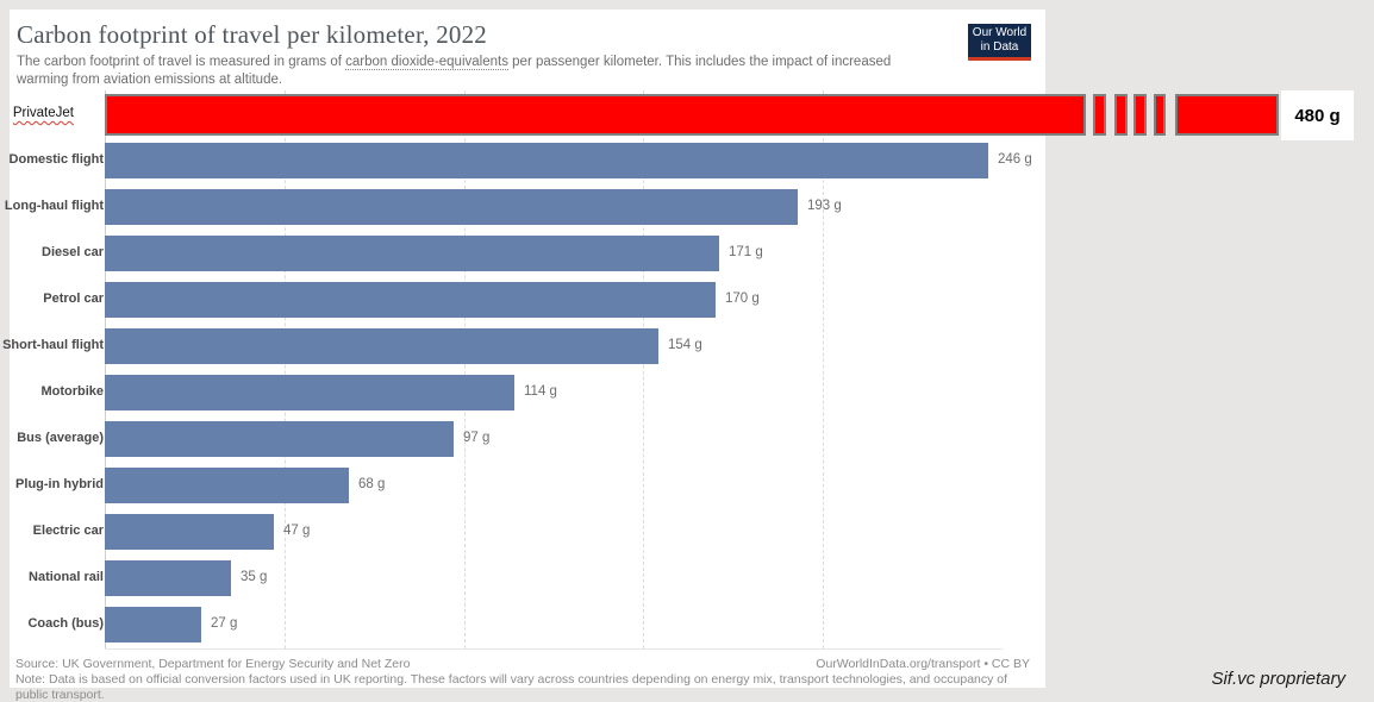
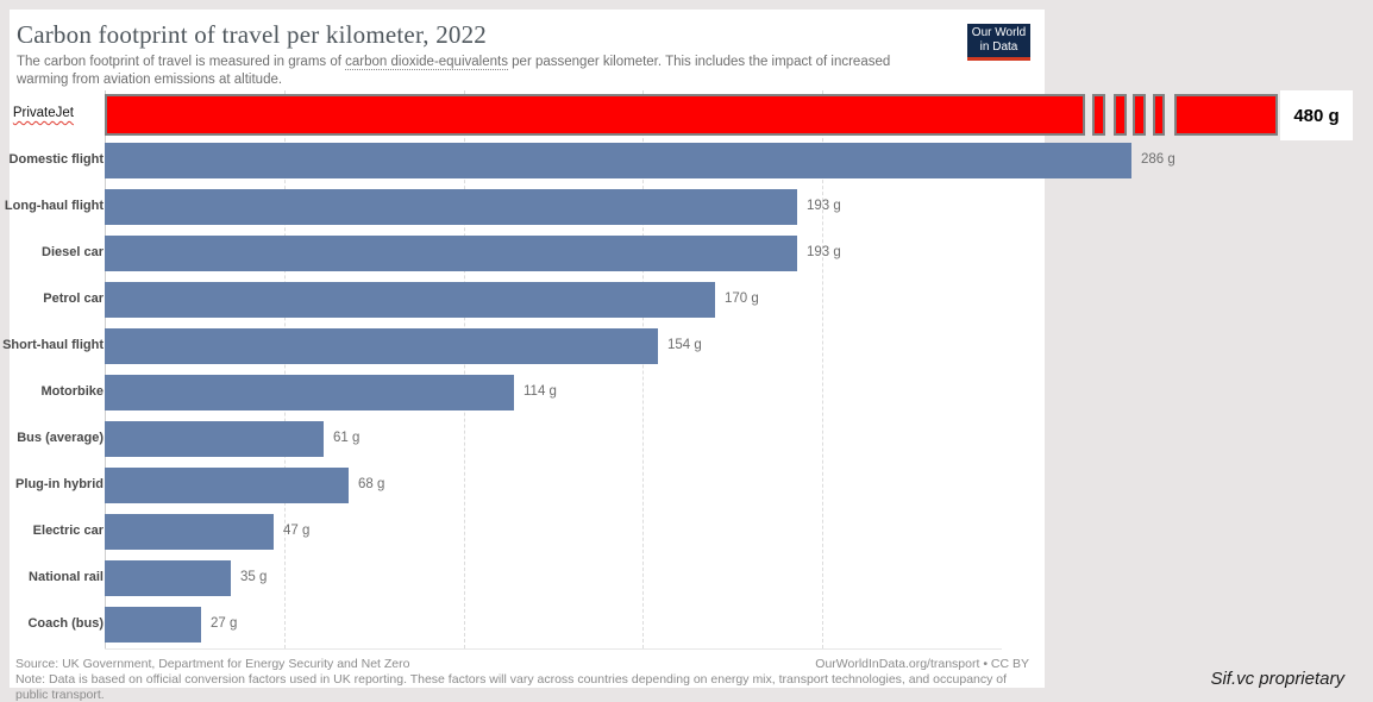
Domestic flight: 246 -> 286
Diesel car: 171 -> 193
Bus (average): 97 -> 61
